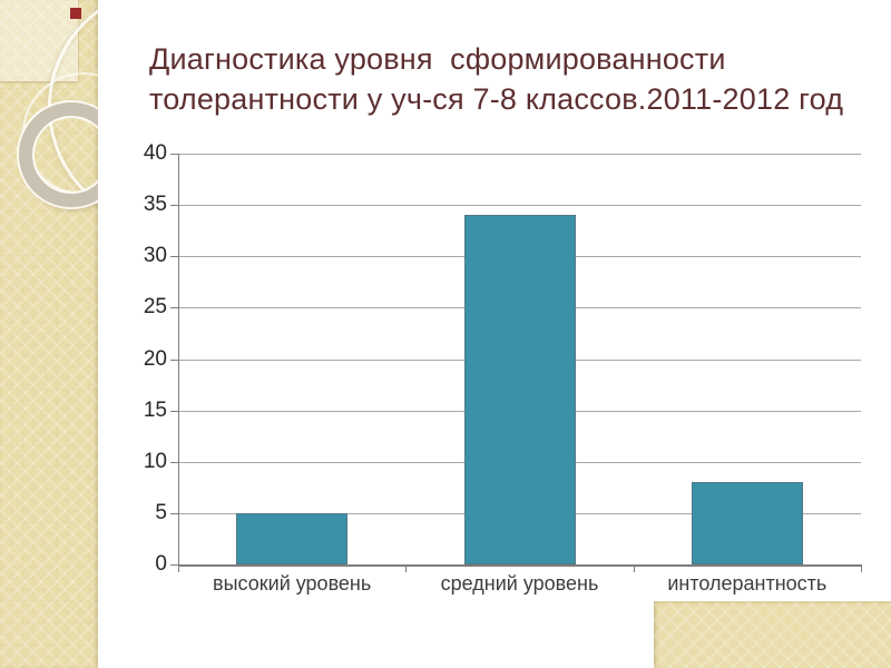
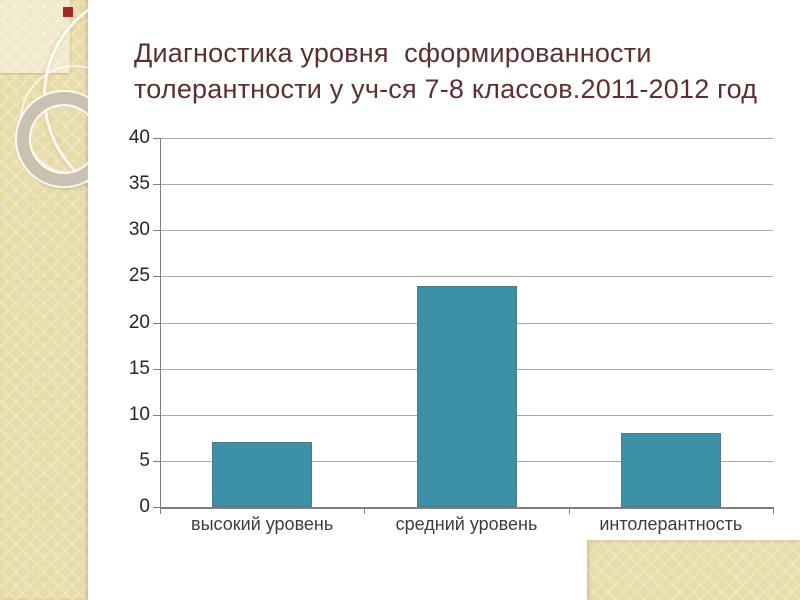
высокий уровень: 5 -> 7
средний уровень: 34 -> 24
